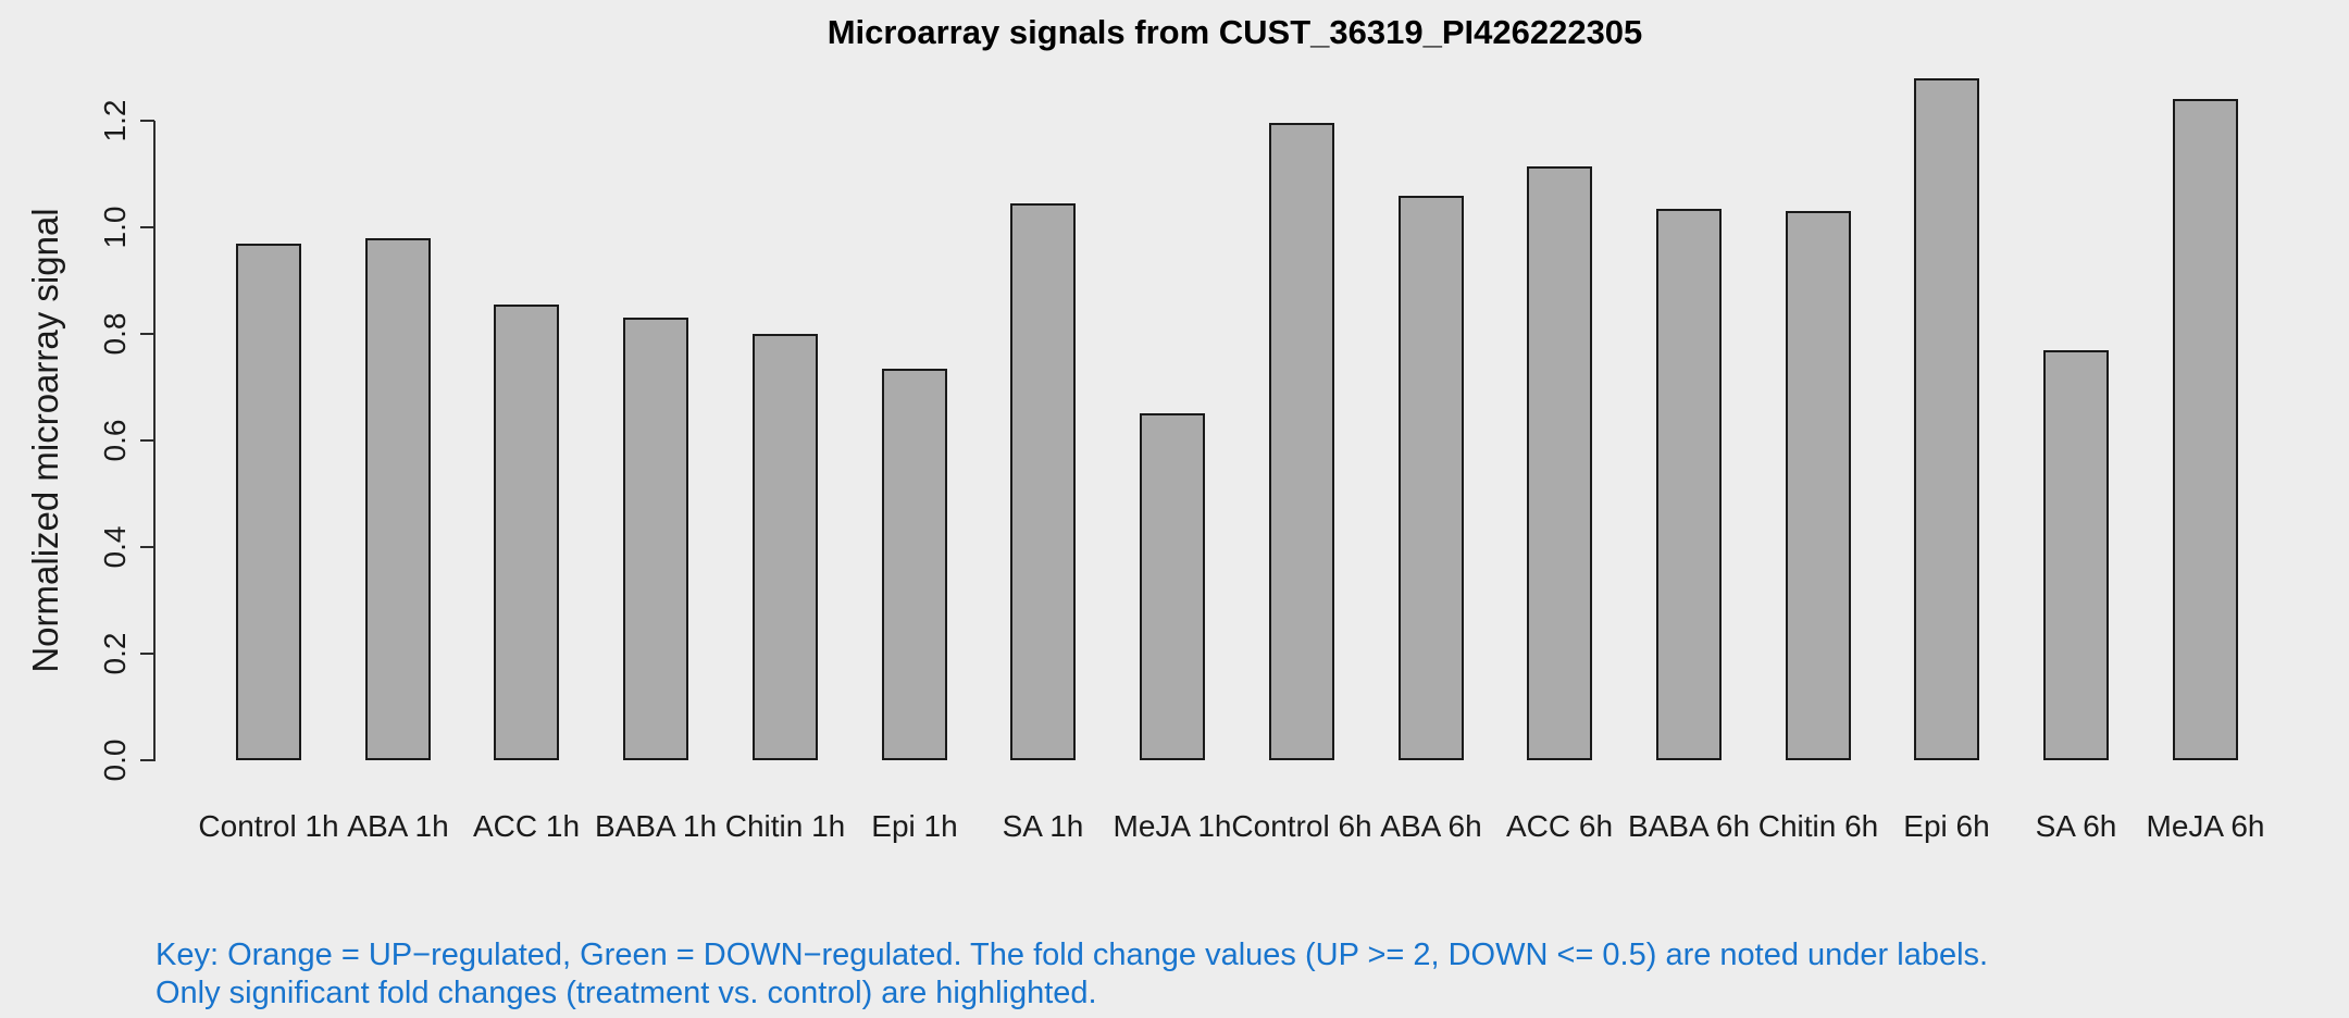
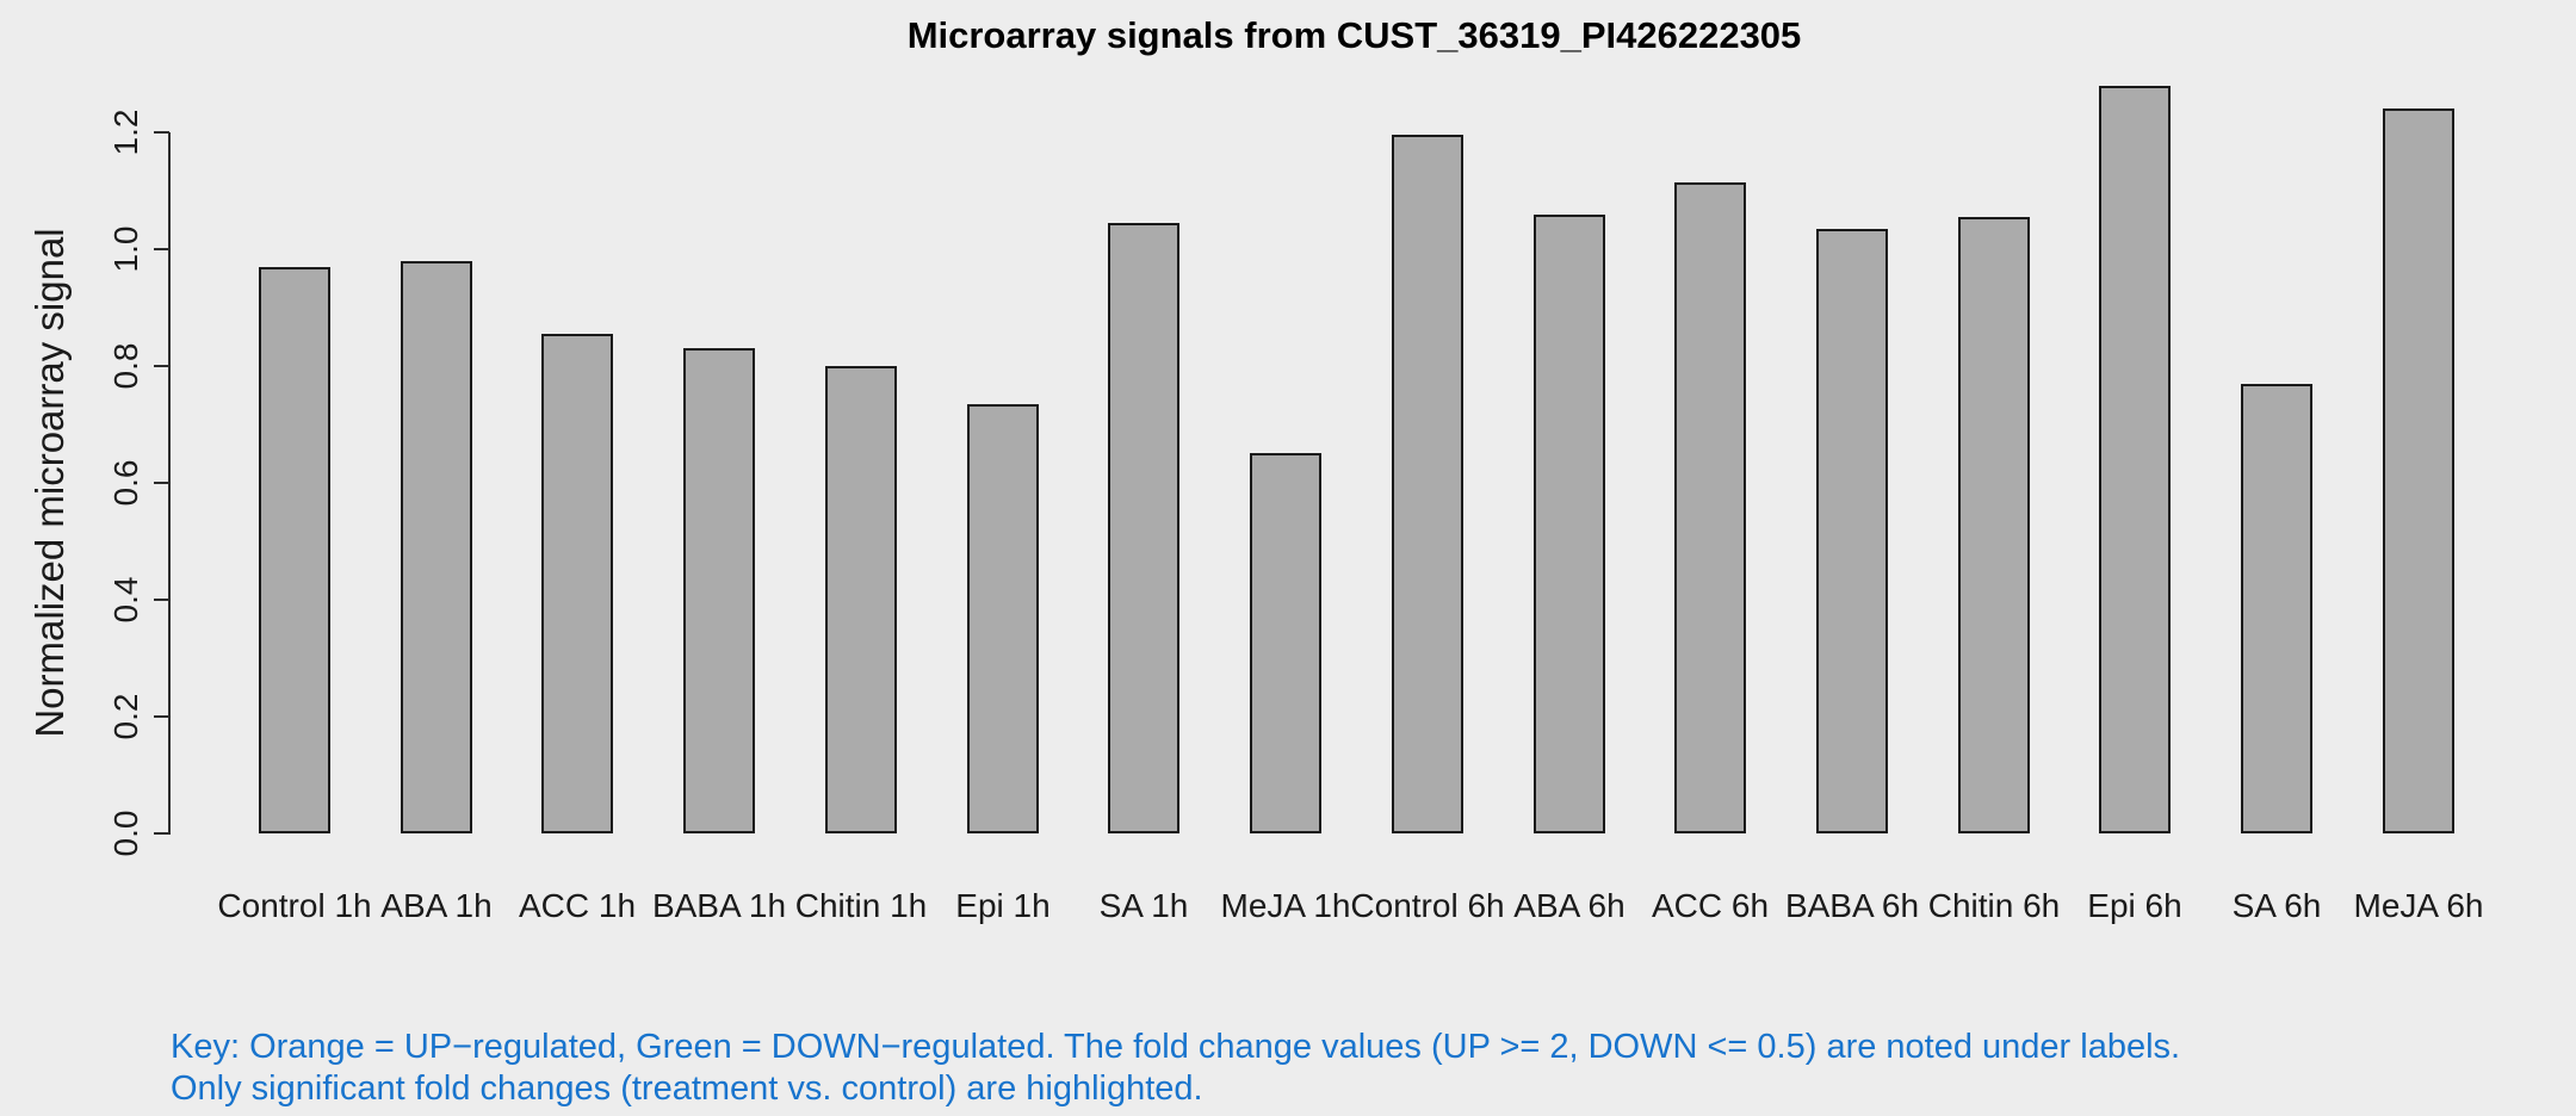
Chitin 6h: 1.03 -> 1.05
